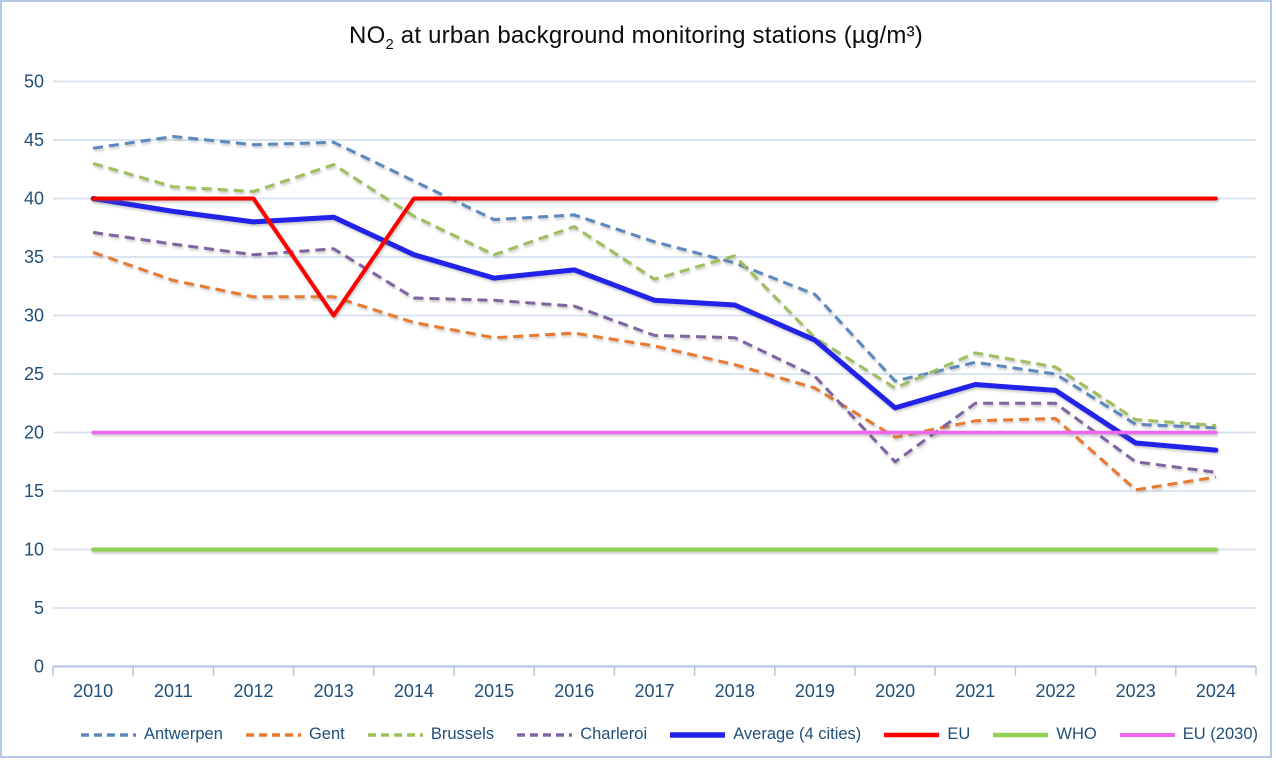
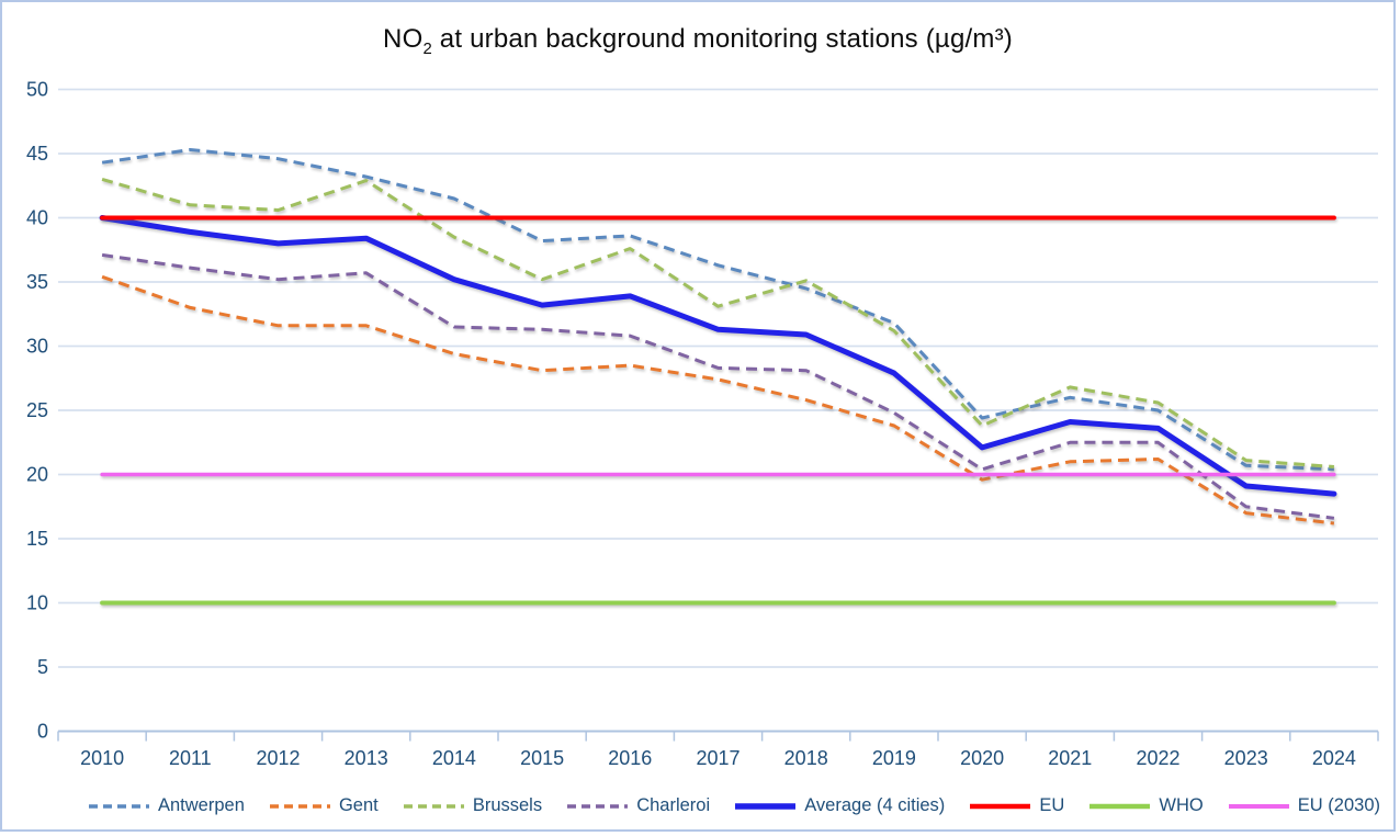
Antwerpen/2013: 44.8 -> 43.2
EU/2013: 30 -> 40
Brussels/2019: 28.1 -> 31.2
Charleroi/2020: 17.5 -> 20.4
Gent/2023: 15.1 -> 17.0
